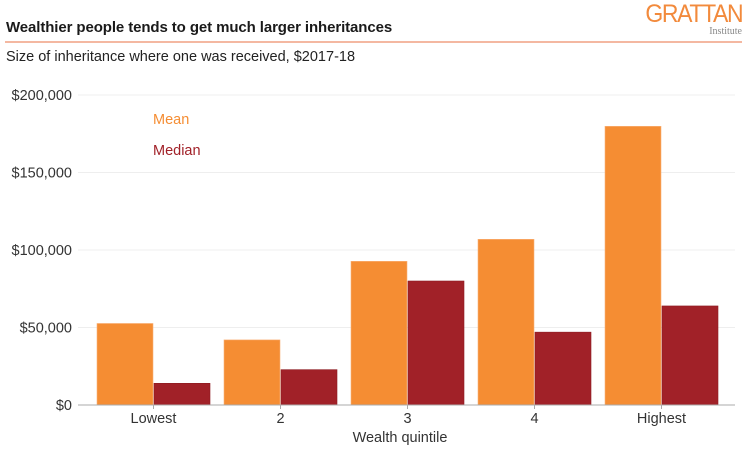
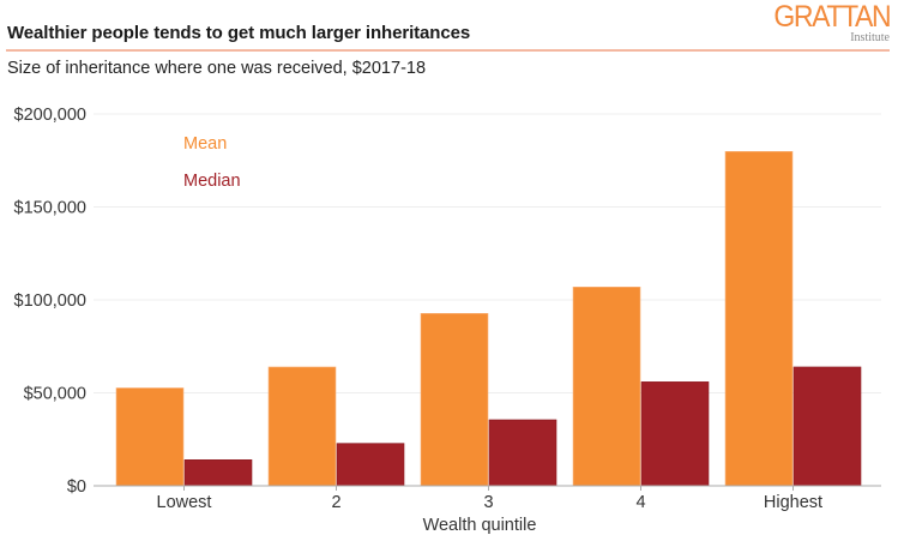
Mean/2: $42000 -> $64000
Median/3: $80000 -> $36000
Median/4: $47000 -> $56000
